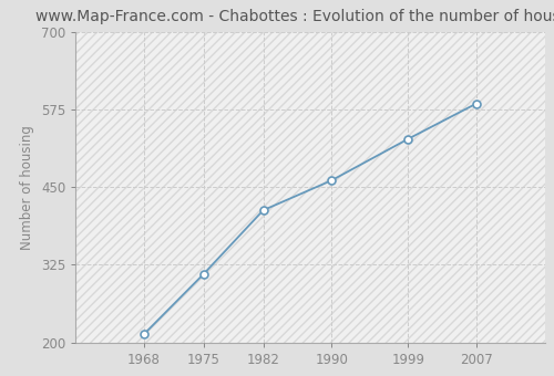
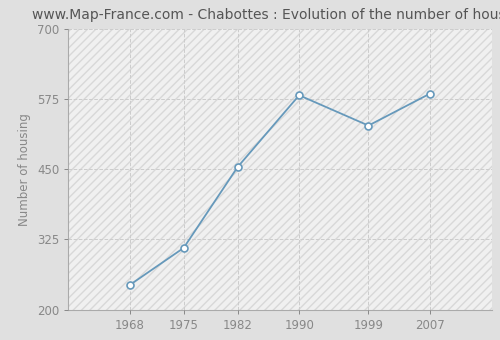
1968: 213 -> 244
1982: 413 -> 454
1990: 461 -> 582
